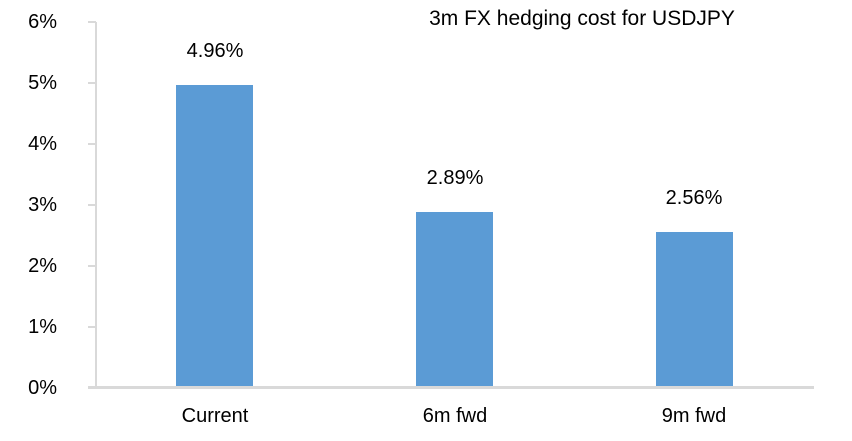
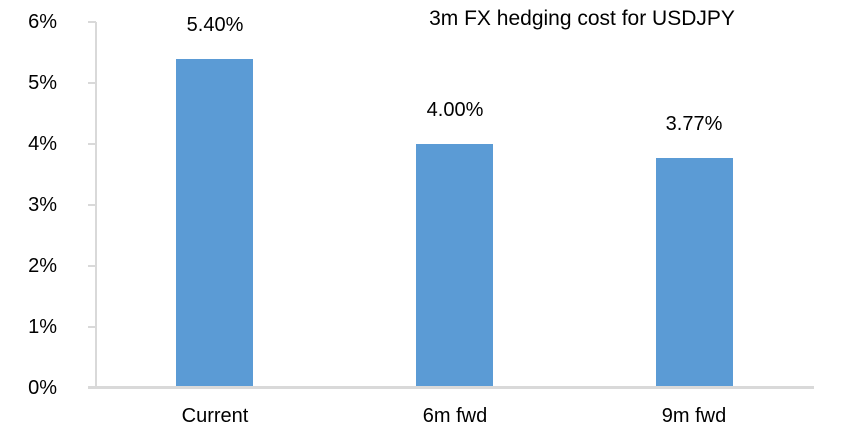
Current: 4.96% -> 5.40%
6m fwd: 2.89% -> 4.00%
9m fwd: 2.56% -> 3.77%
